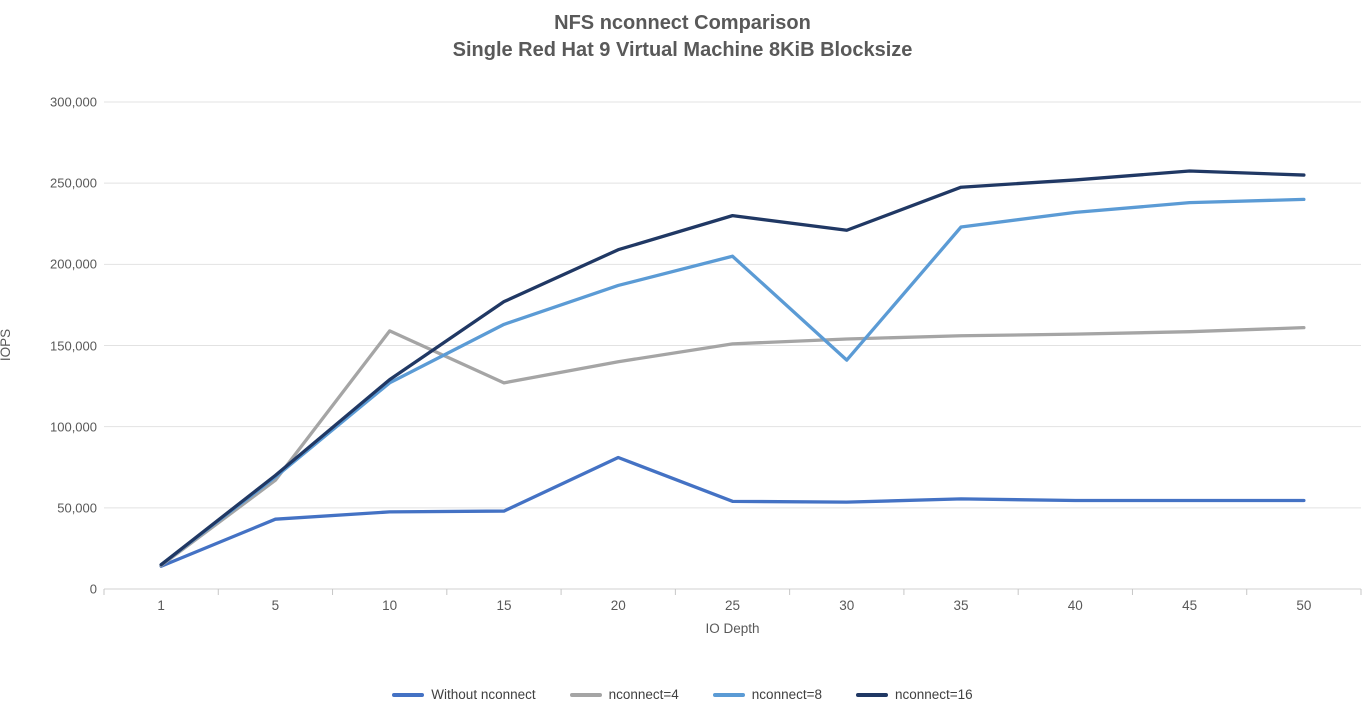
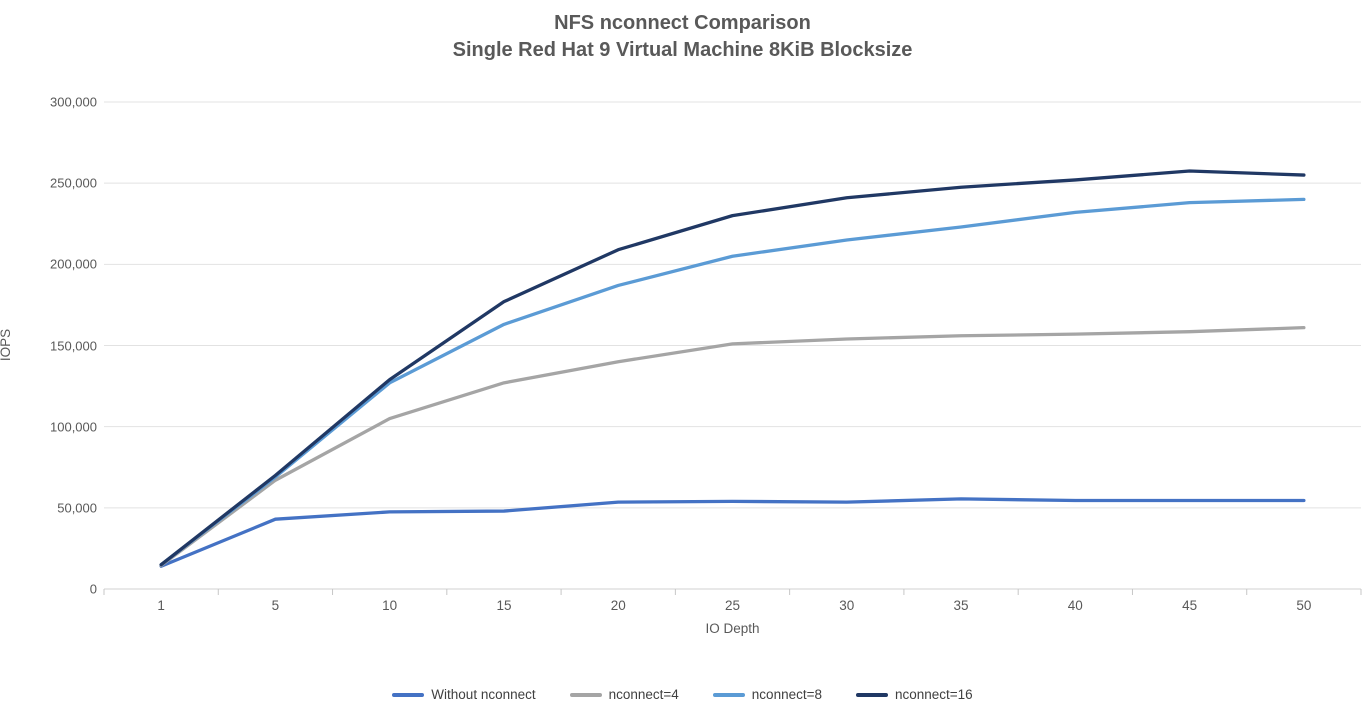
nconnect=4/10: 159000 -> 105000
Without nconnect/20: 81000 -> 54000
nconnect=8/30: 141000 -> 215000
nconnect=16/30: 221000 -> 241000
